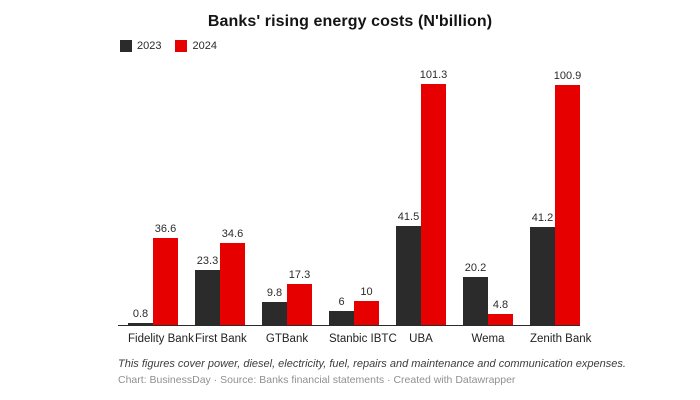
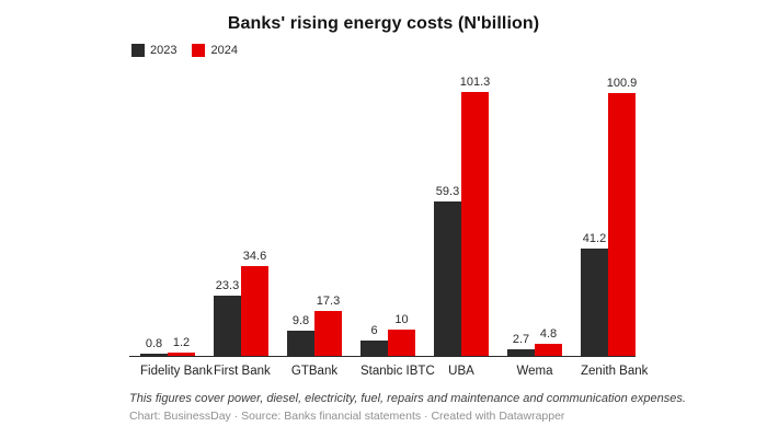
2024/Fidelity Bank: 36.6 -> 1.2
2023/UBA: 41.5 -> 59.3
2023/Wema: 20.2 -> 2.7
